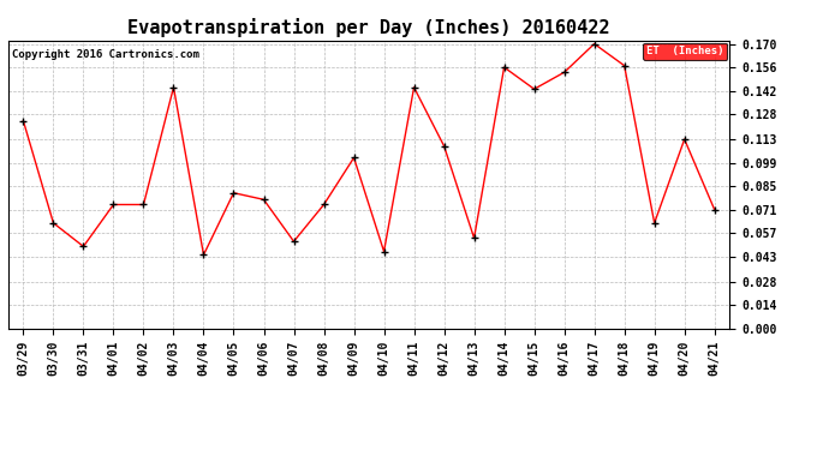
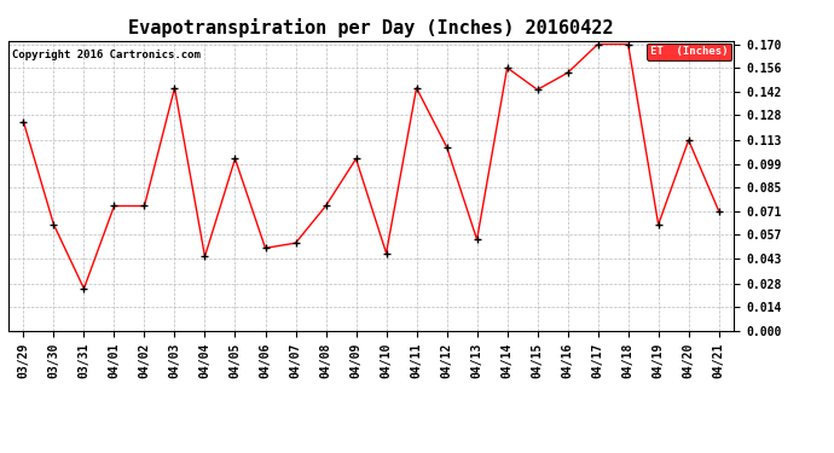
03/31: 0.049 -> 0.025
04/05: 0.081 -> 0.102
04/06: 0.077 -> 0.049
04/18: 0.157 -> 0.170
